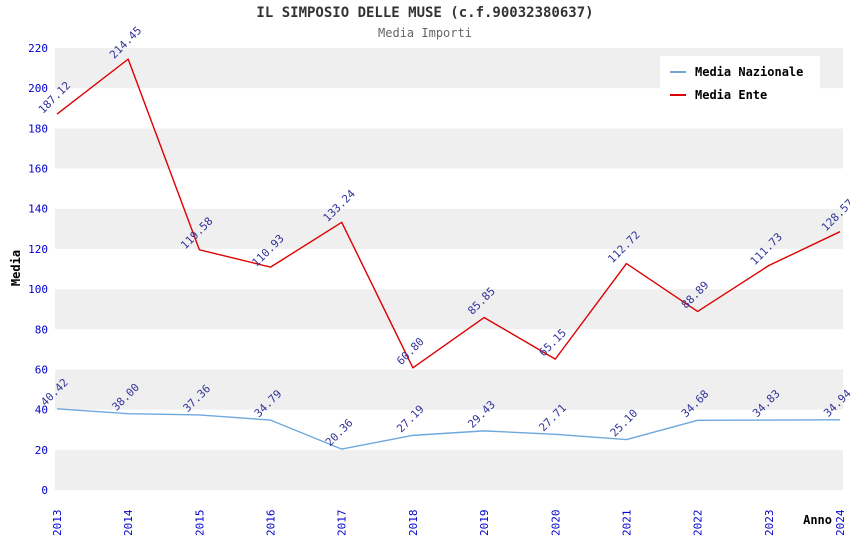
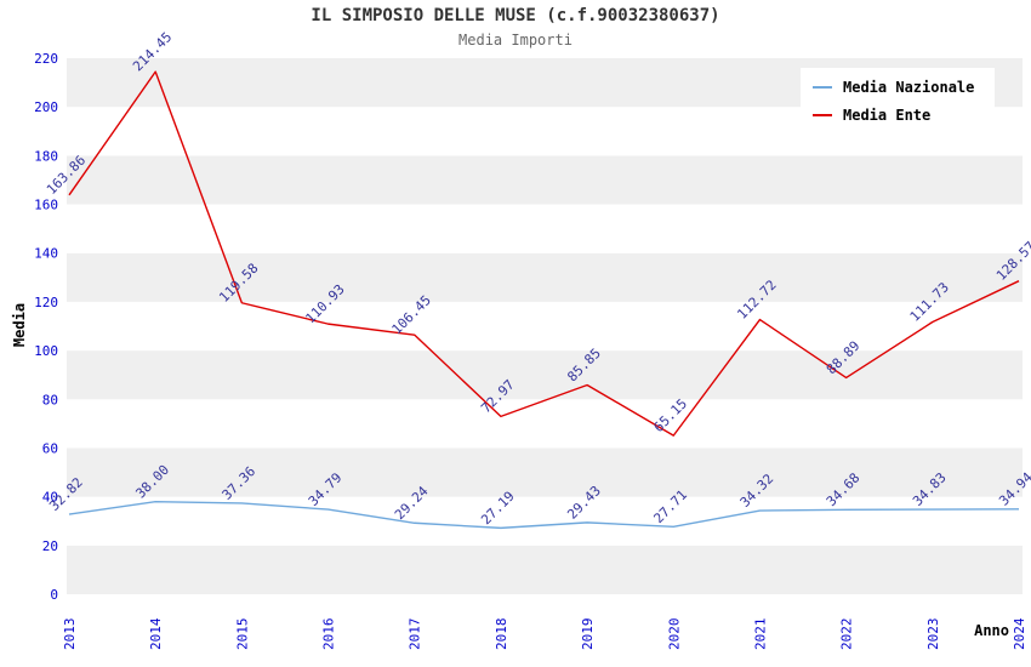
Media Nazionale/2013: 40.42 -> 32.82
Media Ente/2013: 187.12 -> 163.86
Media Nazionale/2017: 20.36 -> 29.24
Media Ente/2017: 133.24 -> 106.45
Media Ente/2018: 60.80 -> 72.97
Media Nazionale/2021: 25.10 -> 34.32
